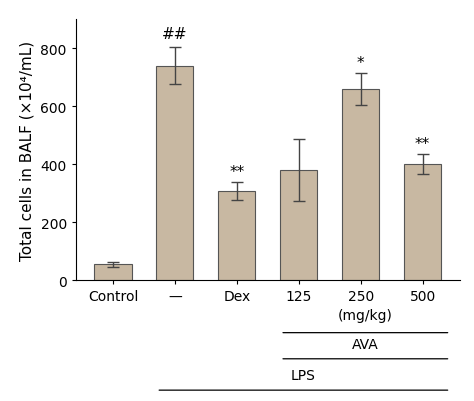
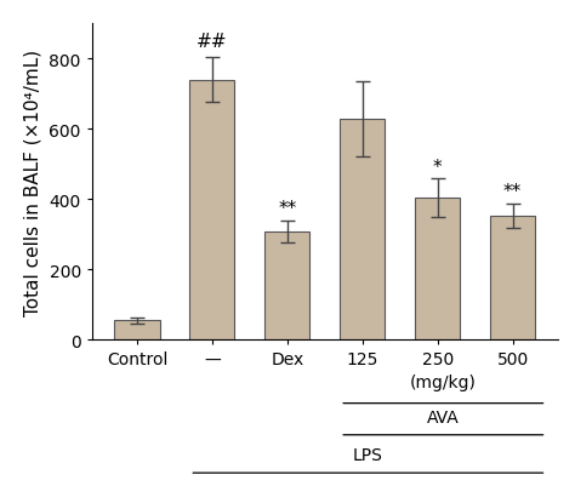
125: 380 -> 628
250: 660 -> 403
500: 400 -> 352
